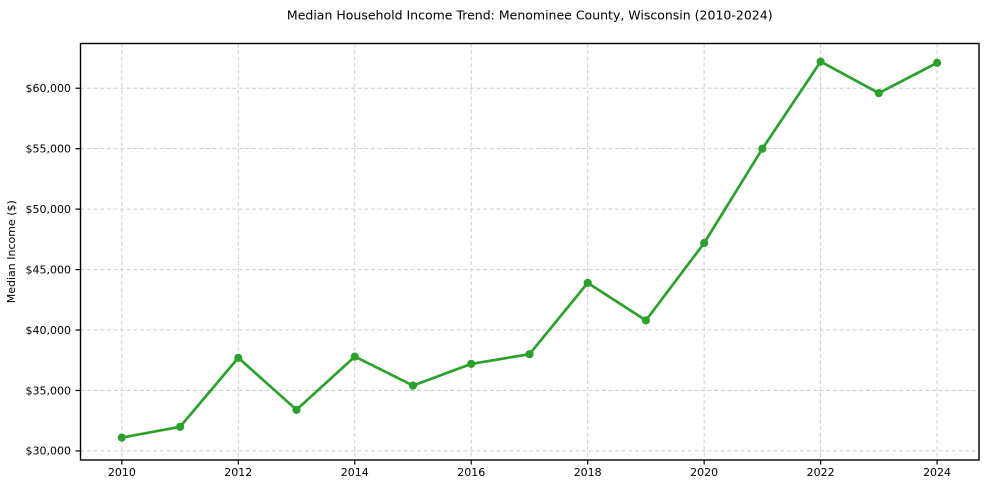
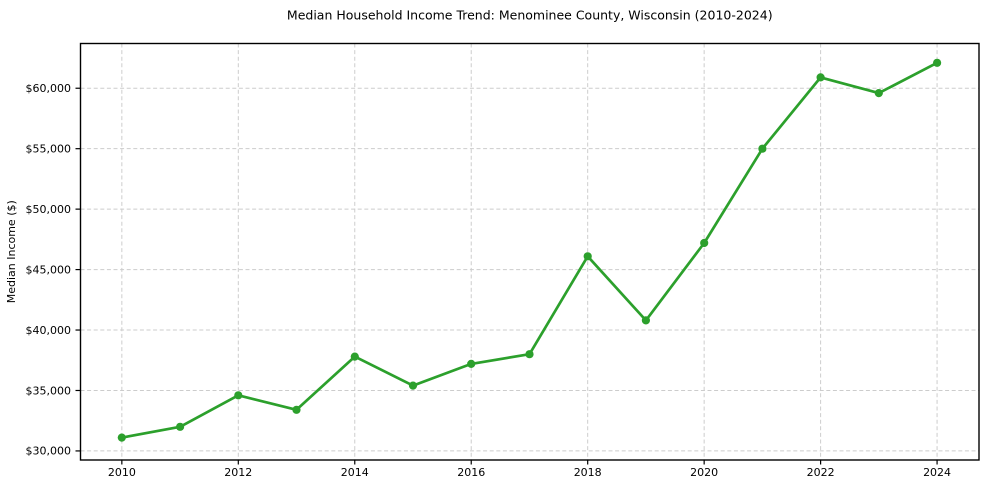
2012: $37700 -> $34600
2018: $43900 -> $46100
2022: $62200 -> $60900
